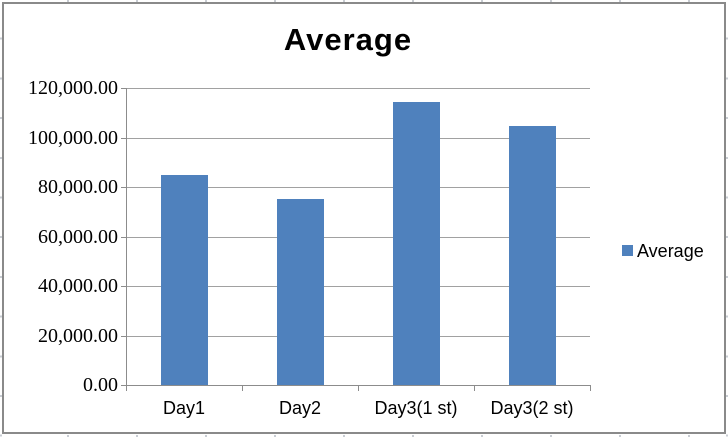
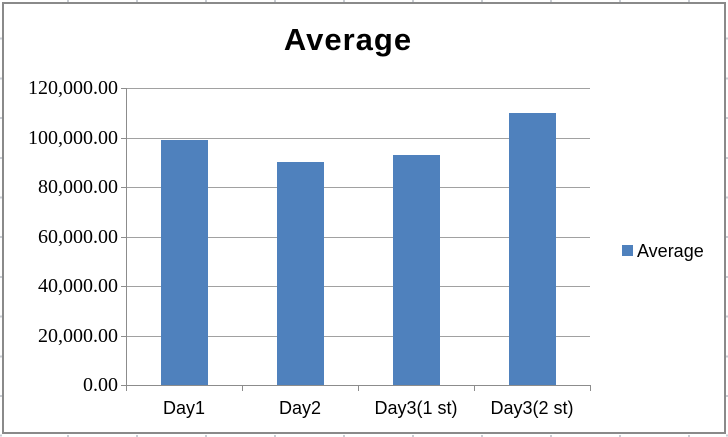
Day1: 85000 -> 99000
Day2: 75000 -> 90000
Day3(1 st): 114000 -> 93000
Day3(2 st): 105000 -> 110000
